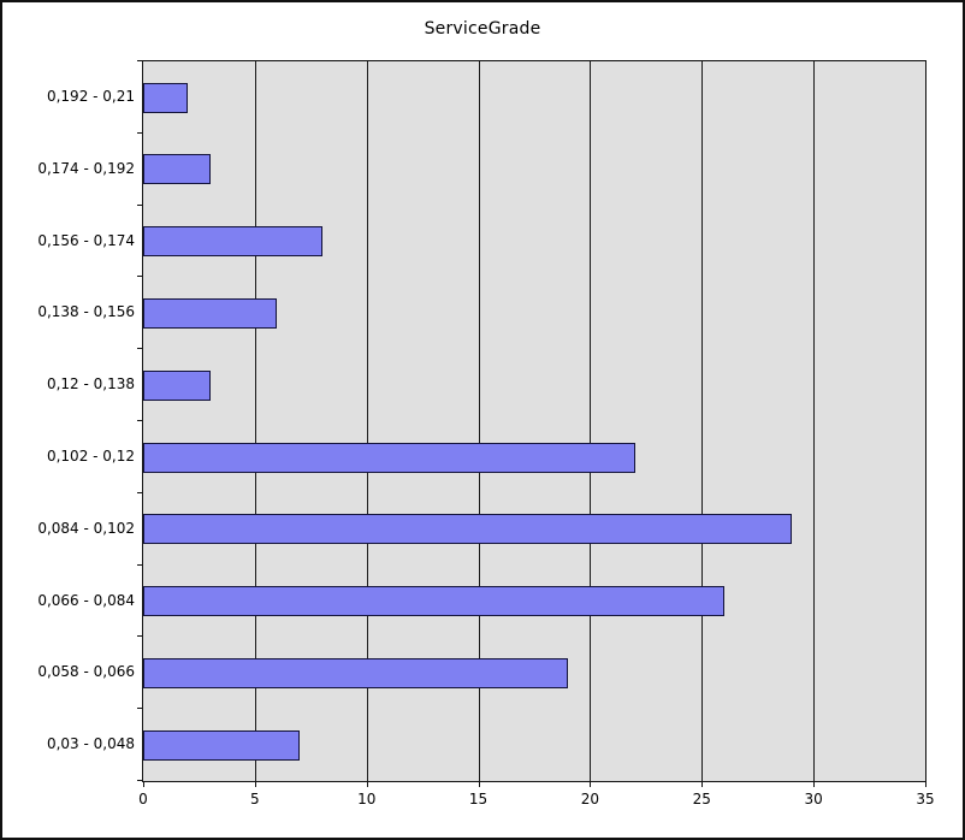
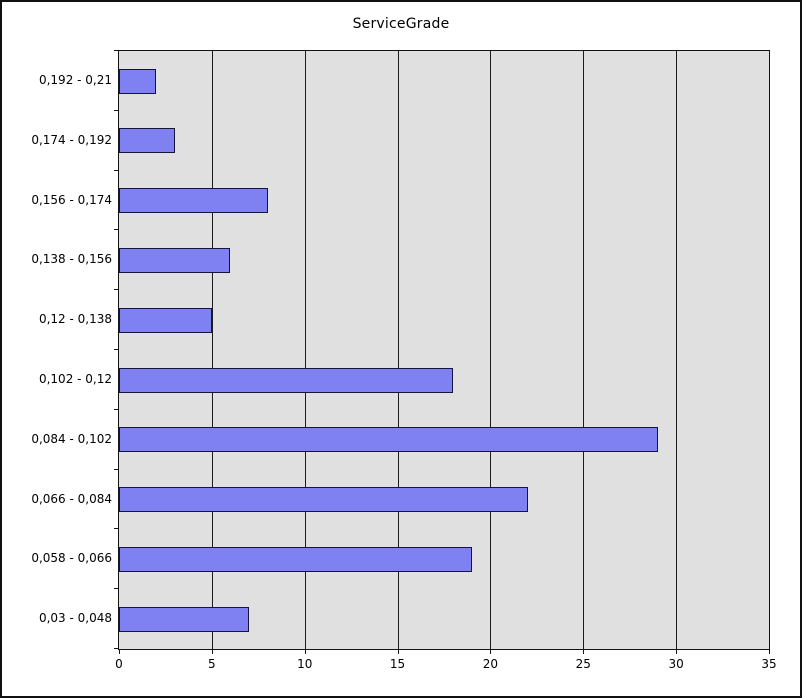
0,12 - 0,138: 3 -> 5
0,102 - 0,12: 22 -> 18
0,066 - 0,084: 26 -> 22
